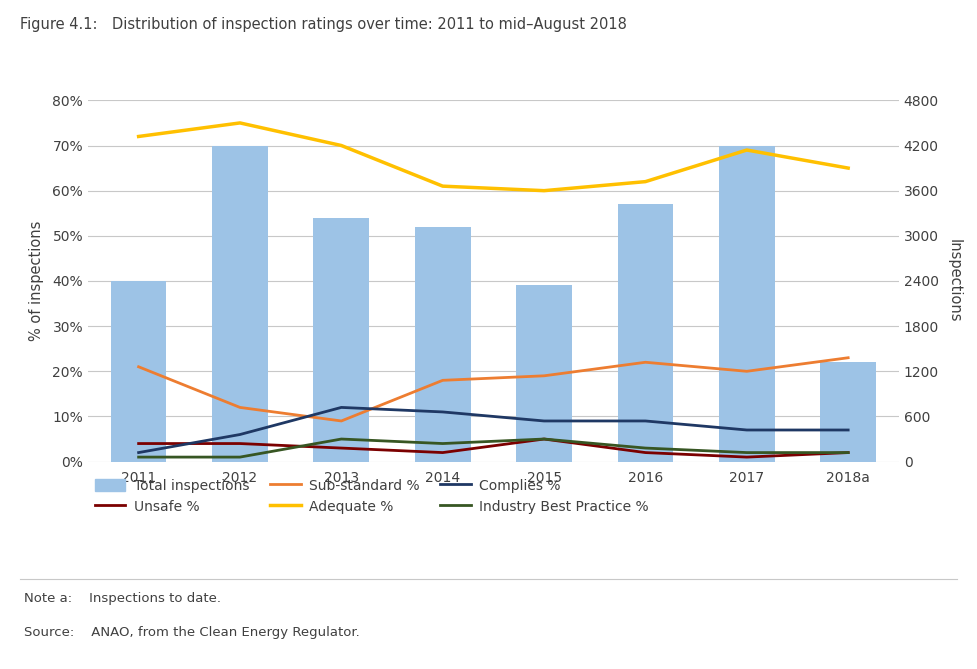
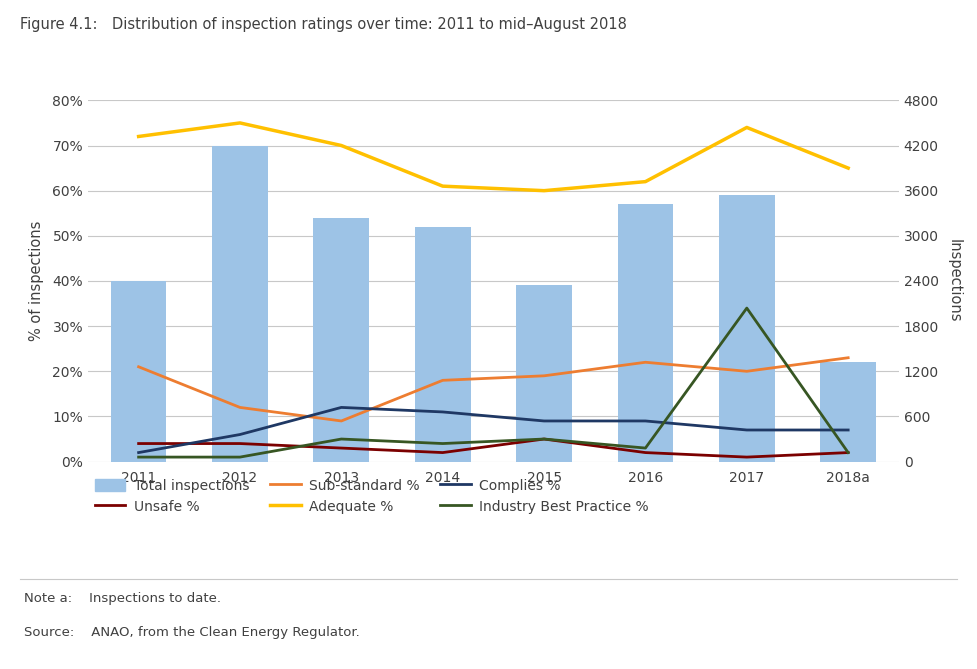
Total inspections/2017: 70% -> 59%
Adequate %/2017: 69% -> 74%
Industry Best Practice %/2017: 2% -> 34%
